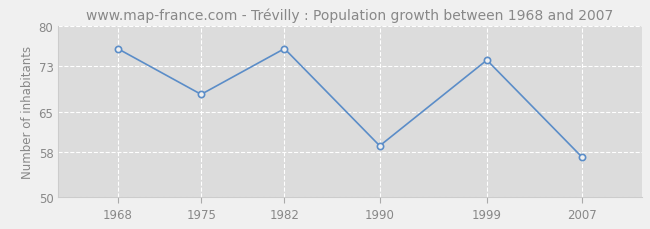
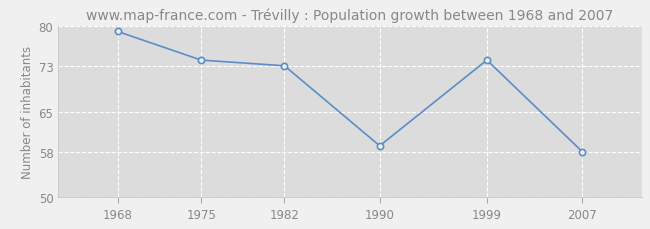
1968: 76 -> 79
1975: 68 -> 74
1982: 76 -> 73
2007: 57 -> 58
